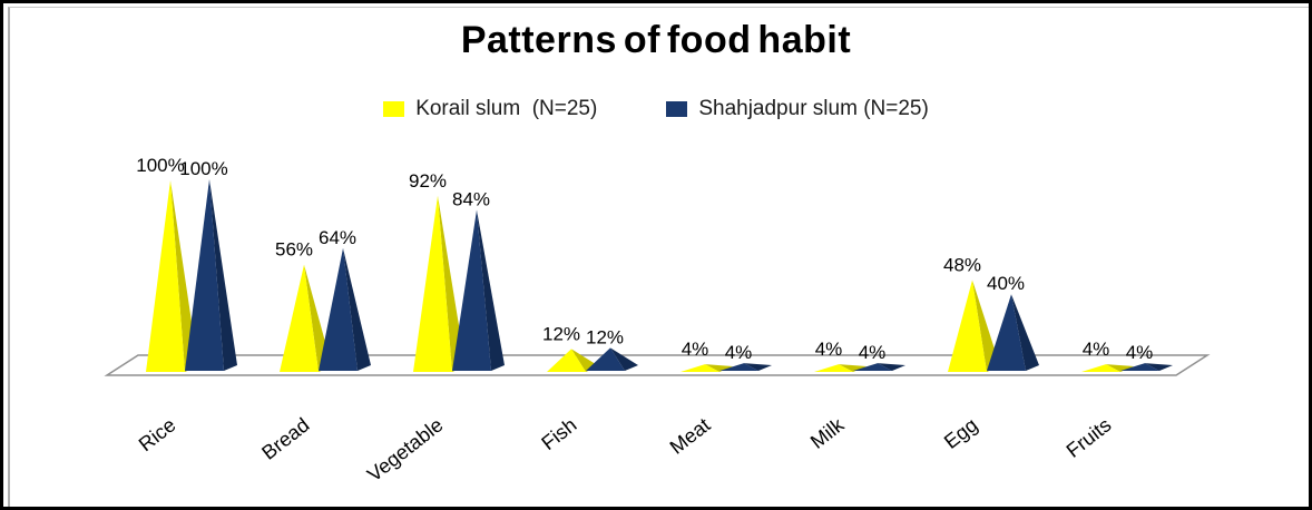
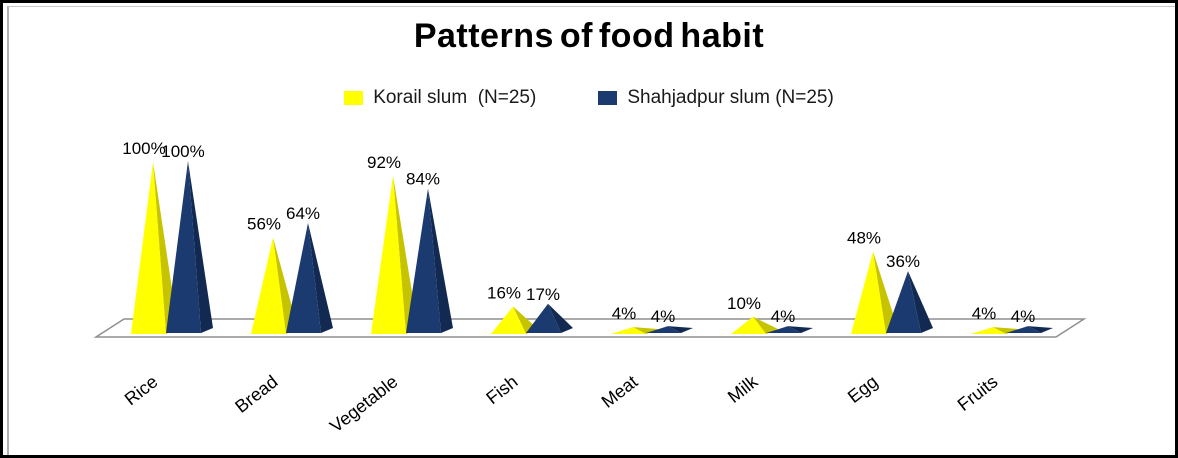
Korail slum (N=25)/Fish: 12% -> 16%
Shahjadpur slum (N=25)/Fish: 12% -> 17%
Korail slum (N=25)/Milk: 4% -> 10%
Shahjadpur slum (N=25)/Egg: 40% -> 36%
